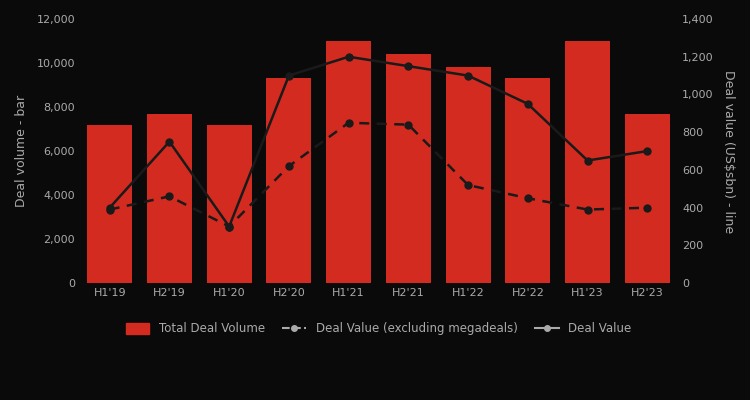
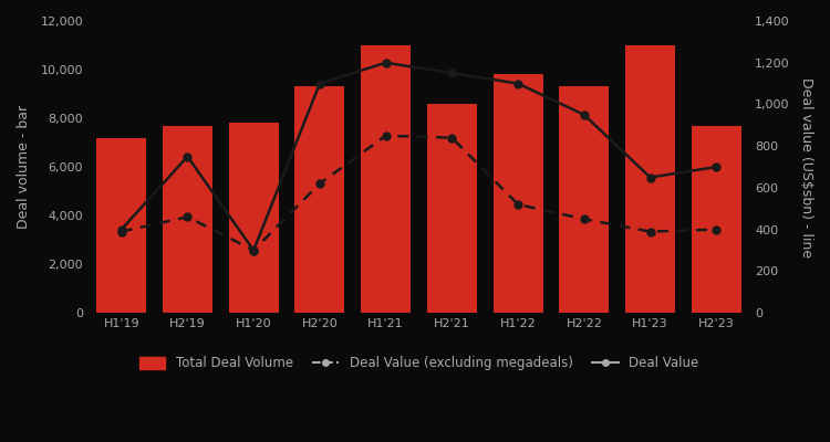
Total Deal Volume/H1'20: 7,200 -> 7,800
Total Deal Volume/H2'21: 10,400 -> 8,600
